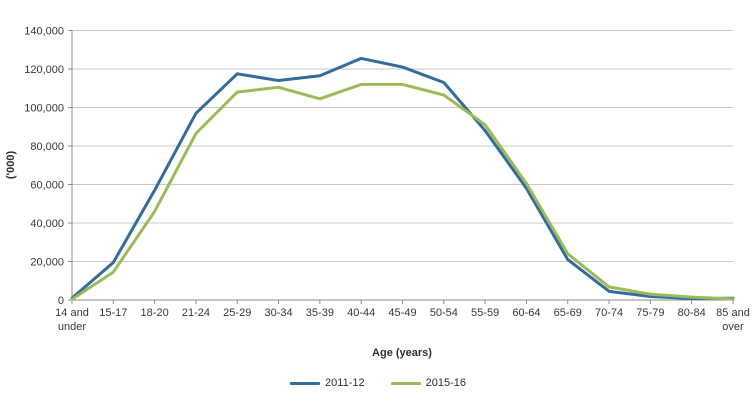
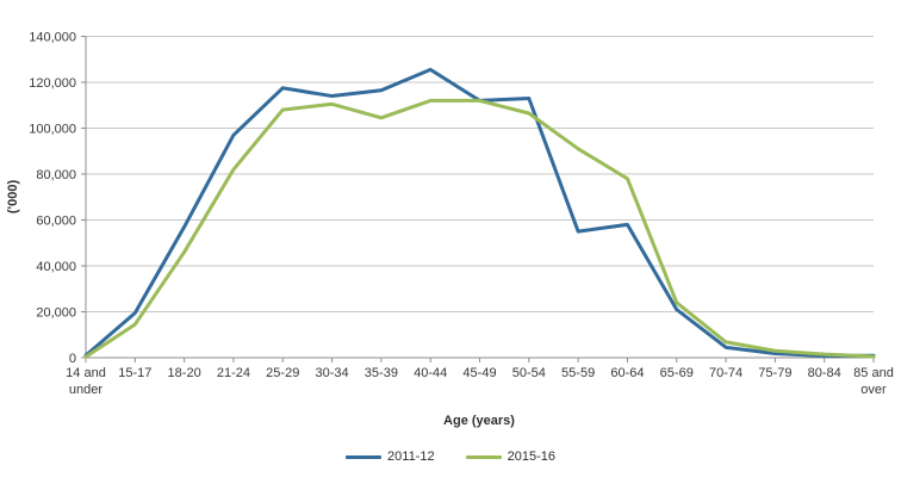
2015-16/21-24: 86000 -> 82000
2011-12/45-49: 121000 -> 112000
2011-12/55-59: 88000 -> 55000
2015-16/60-64: 60000 -> 78000
